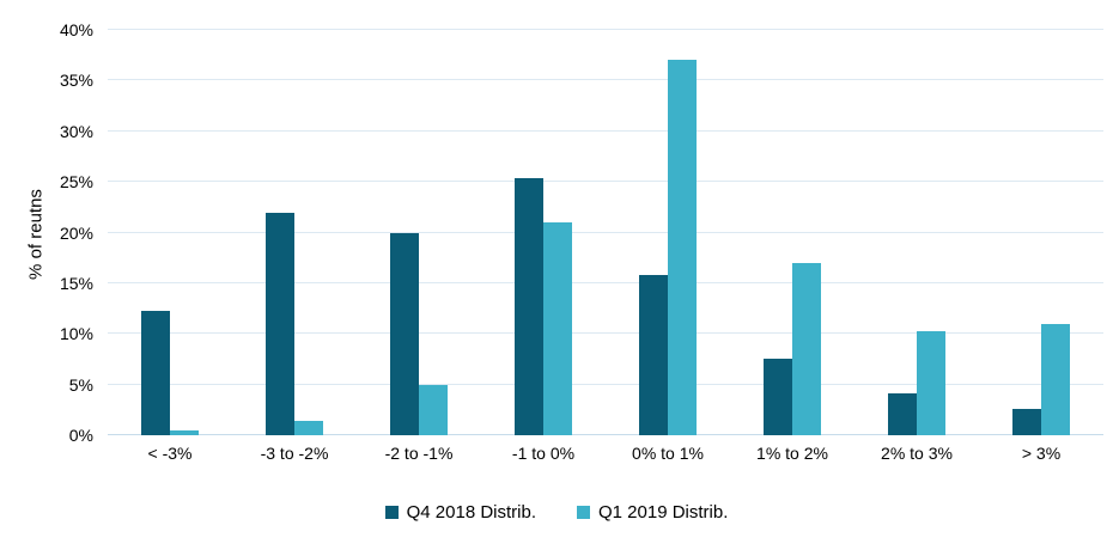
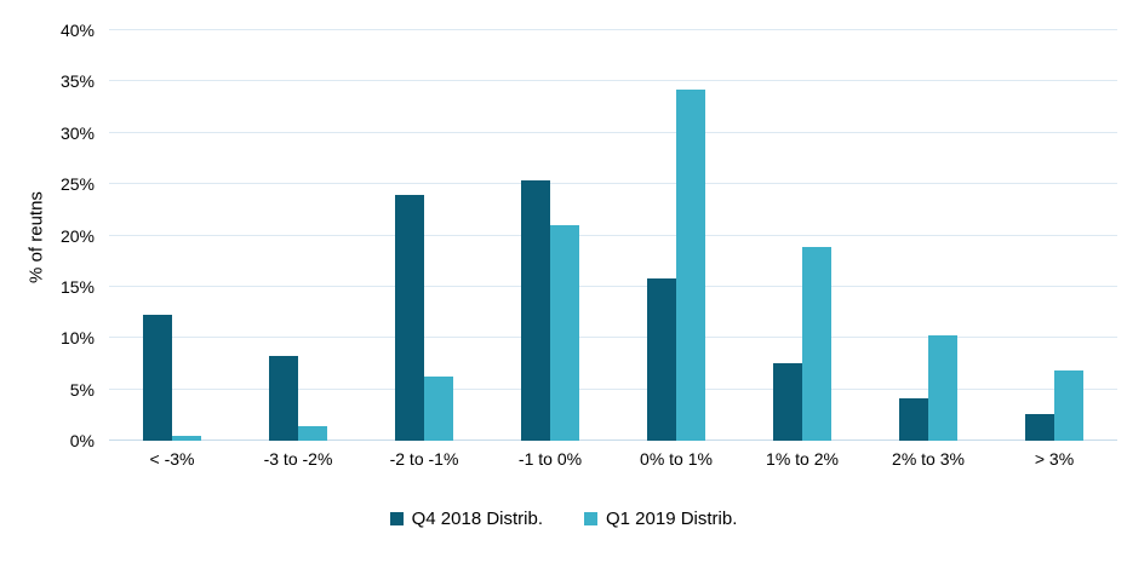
Q4 2018 Distrib./-3 to -2%: 22% -> 8%
Q4 2018 Distrib./-2 to -1%: 20% -> 24%
Q1 2019 Distrib./-2 to -1%: 5% -> 6%
Q1 2019 Distrib./0% to 1%: 37% -> 34%
Q1 2019 Distrib./1% to 2%: 17% -> 19%
Q1 2019 Distrib./> 3%: 11% -> 7%
